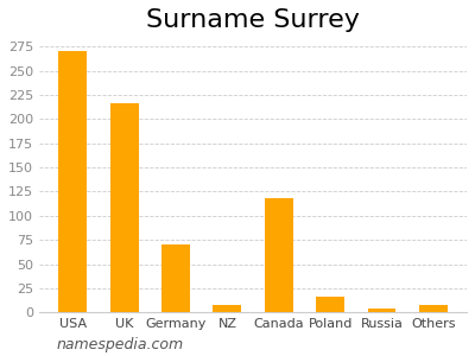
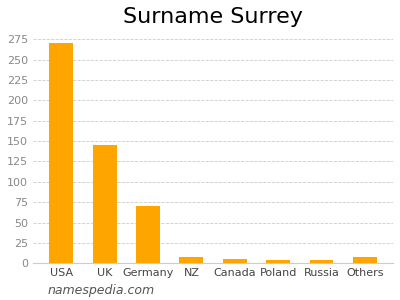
UK: 216 -> 145
Canada: 118 -> 5
Poland: 16 -> 4
